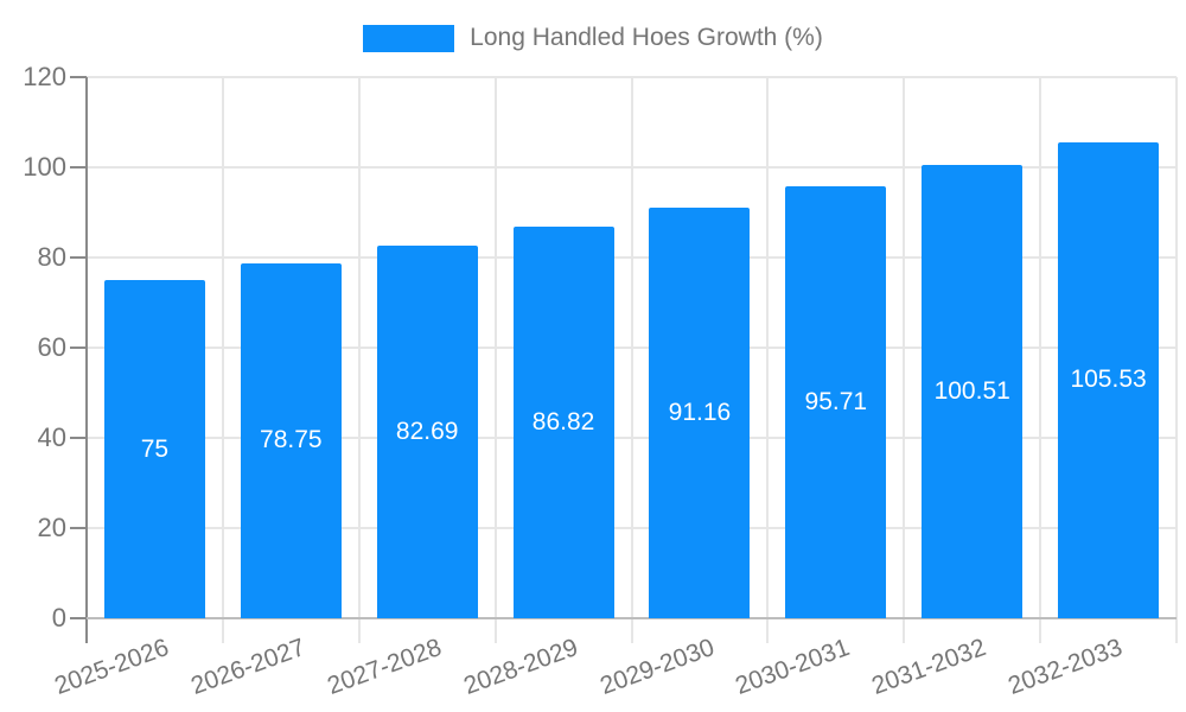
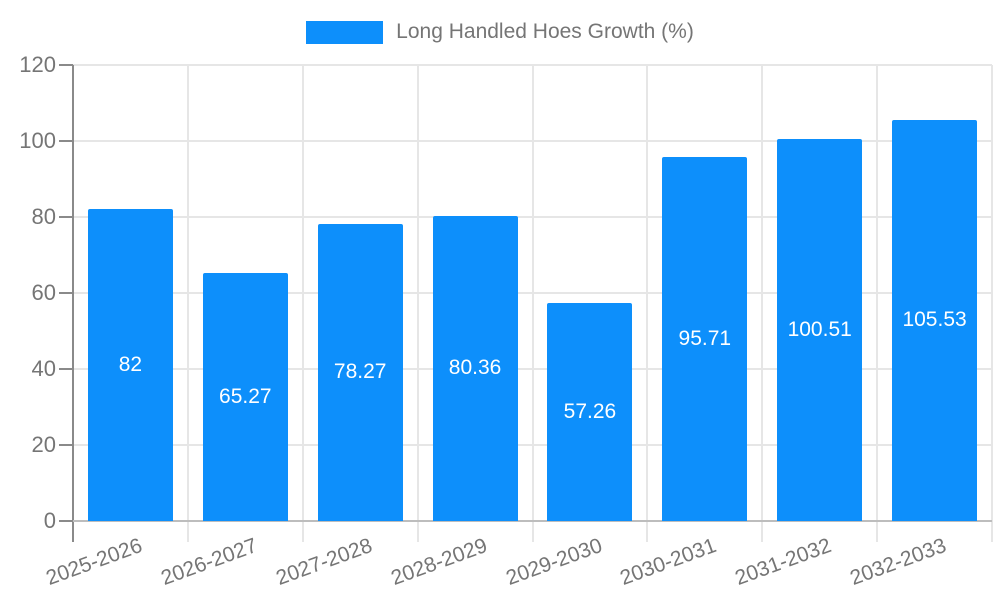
2025-2026: 75 -> 82
2026-2027: 78.75 -> 65.27
2027-2028: 82.69 -> 78.27
2028-2029: 86.82 -> 80.36
2029-2030: 91.16 -> 57.26
